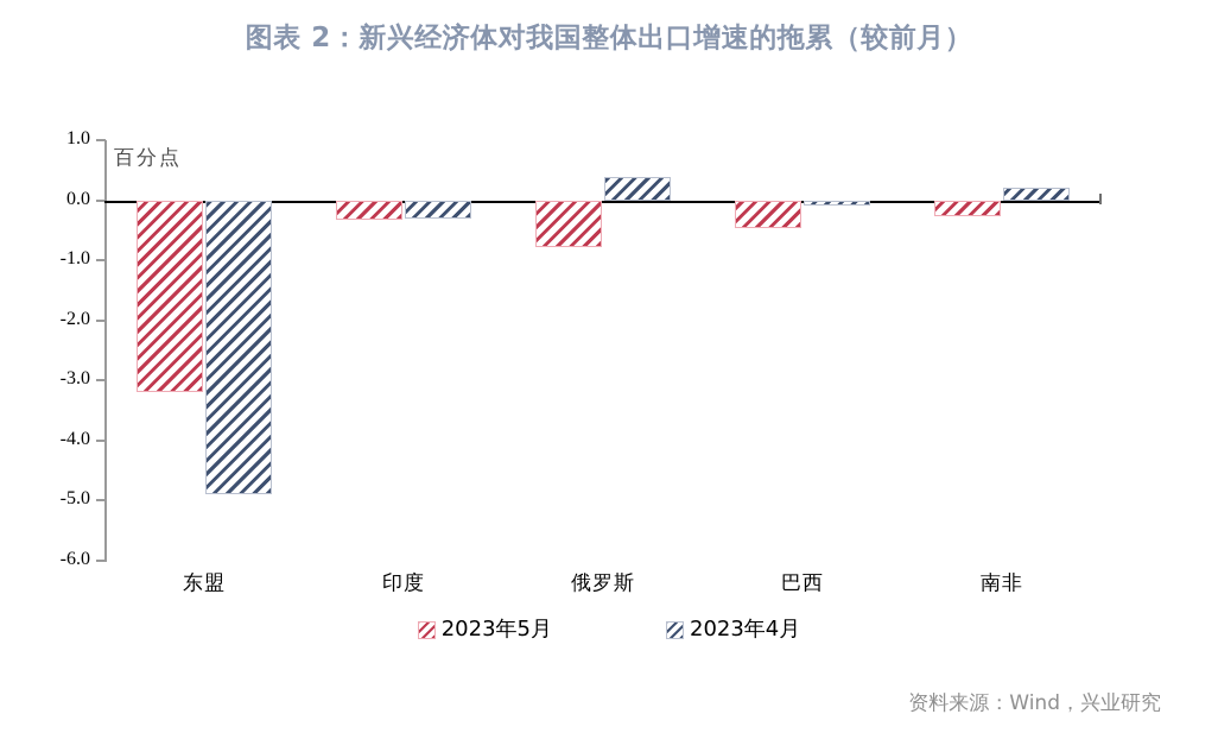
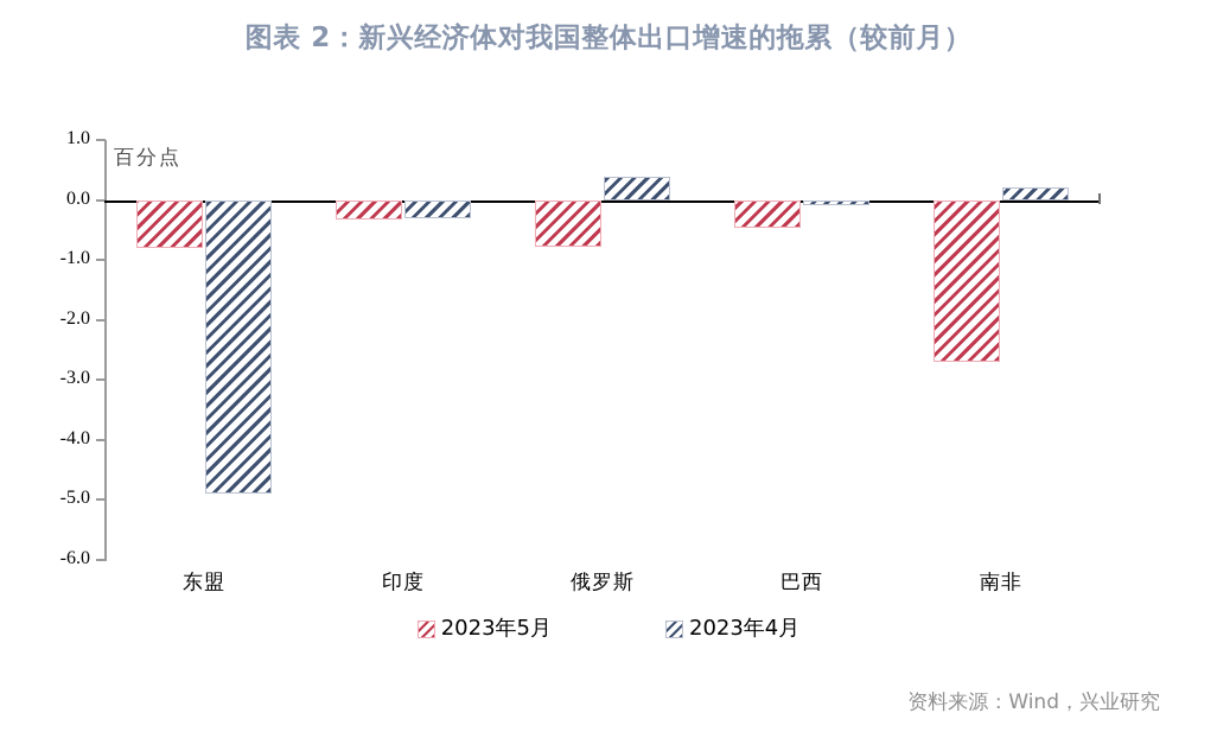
2023年5月/东盟: -3.2 -> -0.8
2023年5月/南非: -0.3 -> -2.7
